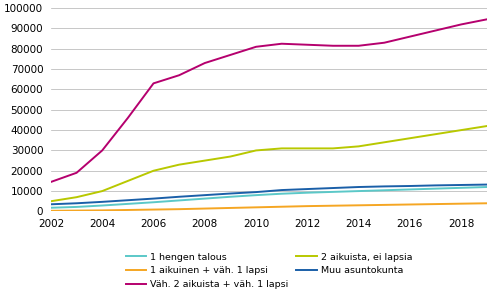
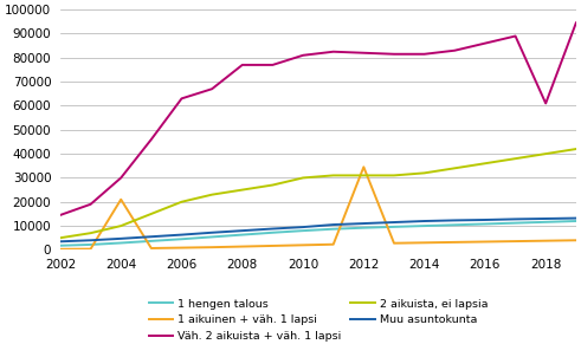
1 aikuinen + väh. 1 lapsi/2004: 500 -> 21000
Väh. 2 aikuista + väh. 1 lapsi/2008: 73000 -> 77000
1 aikuinen + väh. 1 lapsi/2012: 2600 -> 34500
Väh. 2 aikuista + väh. 1 lapsi/2018: 92000 -> 61000
